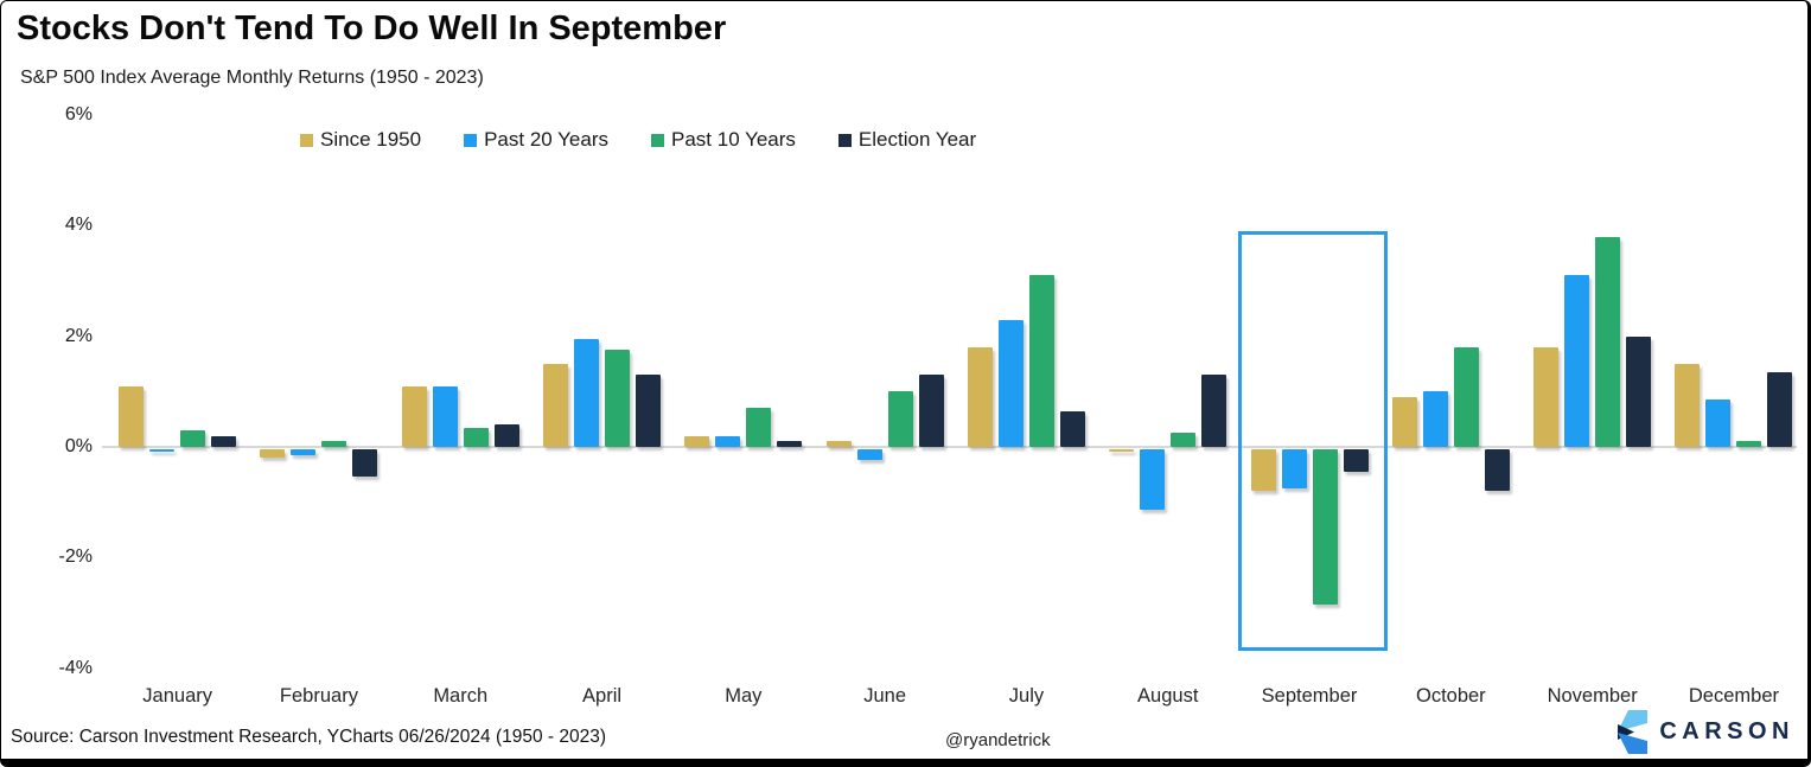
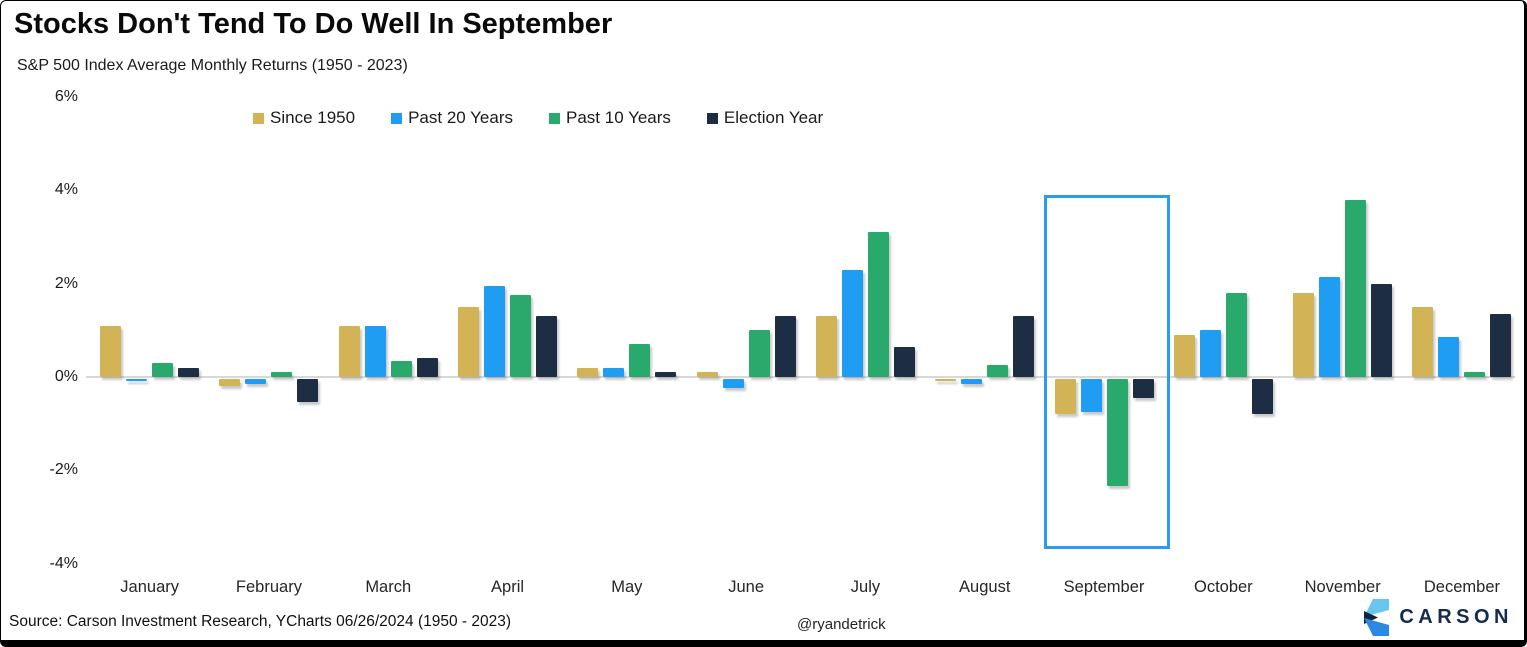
Since 1950/July: 1.8% -> 1.3%
Past 20 Years/August: -1.1% -> -0.1%
Past 10 Years/September: -2.8% -> -2.3%
Past 20 Years/November: 3.1% -> 2.1%
